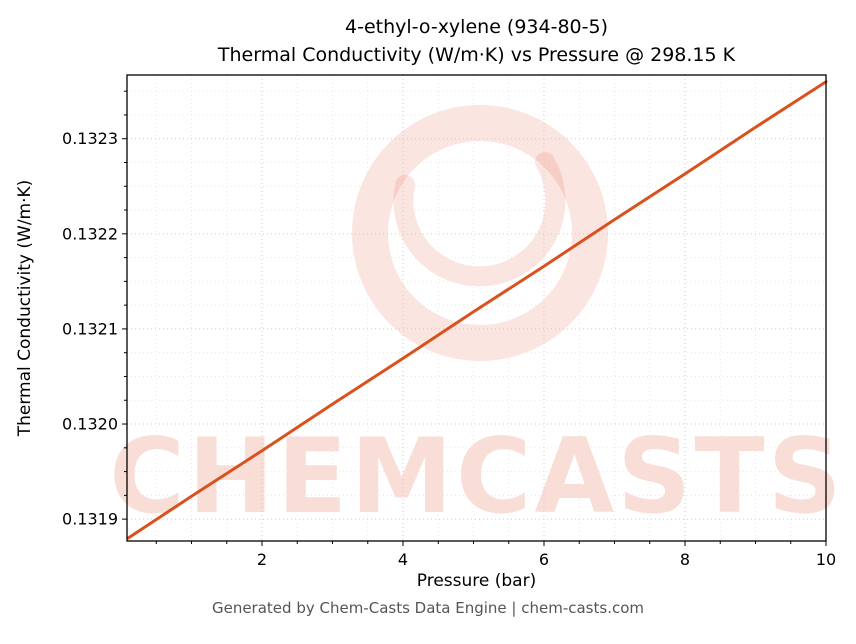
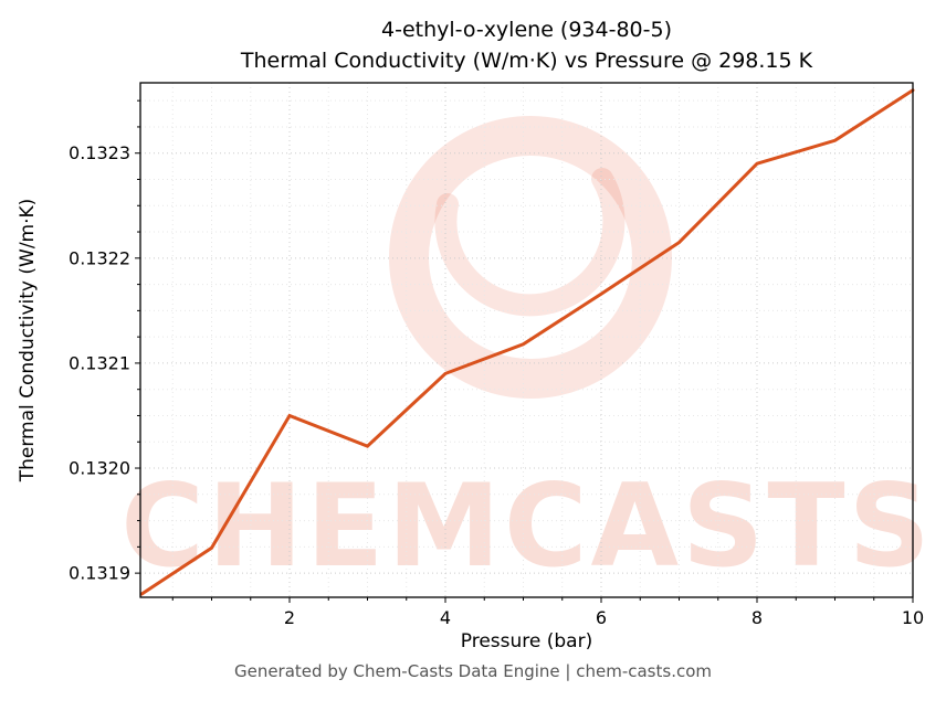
2: 0.13197 -> 0.13205
4: 0.13207 -> 0.13209
8: 0.13226 -> 0.13229
